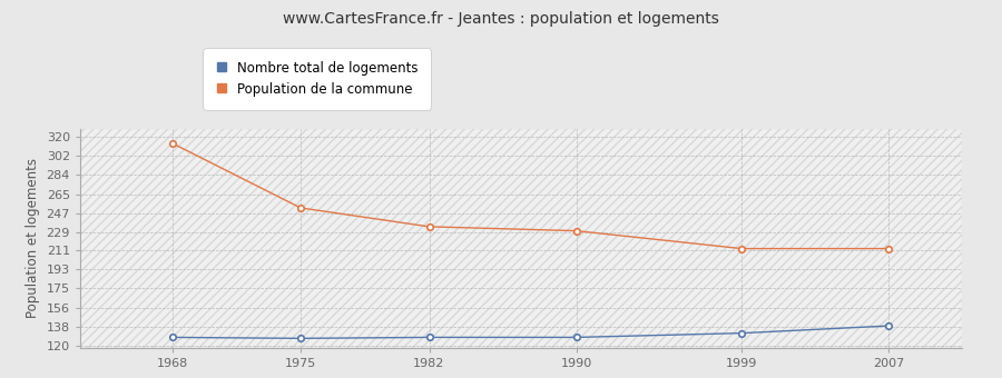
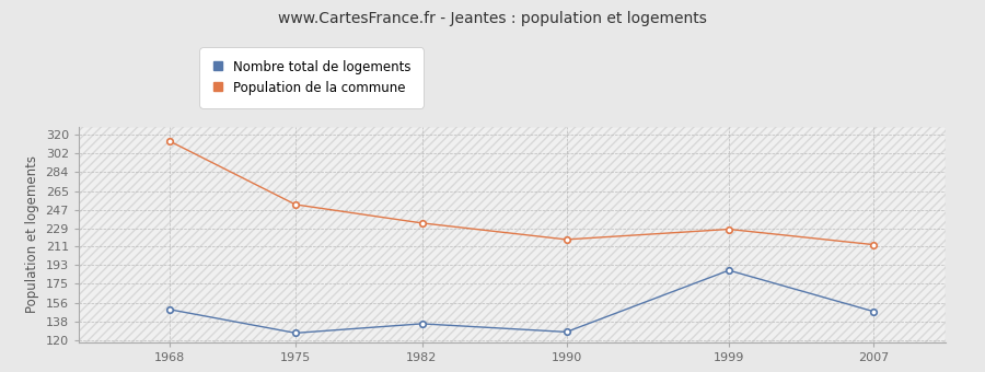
Nombre total de logements/1968: 128 -> 150
Nombre total de logements/1982: 128 -> 136
Population de la commune/1990: 230 -> 218
Nombre total de logements/1999: 132 -> 188
Population de la commune/1999: 213 -> 228
Nombre total de logements/2007: 139 -> 148
